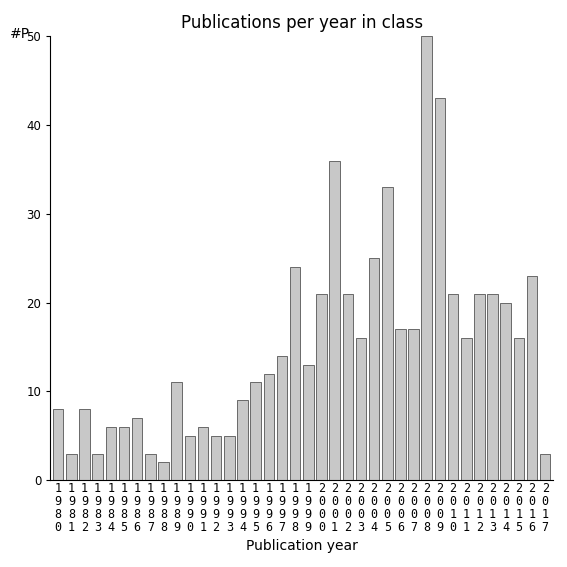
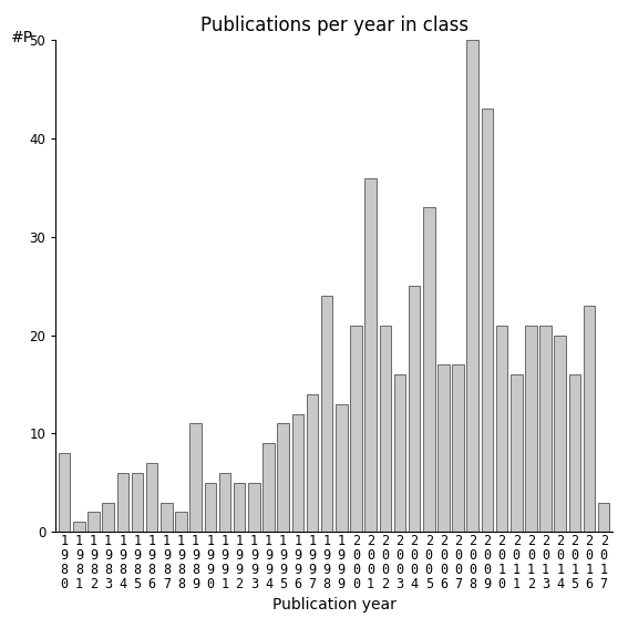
1 9 8 1: 3 -> 1
1 9 8 2: 8 -> 2
